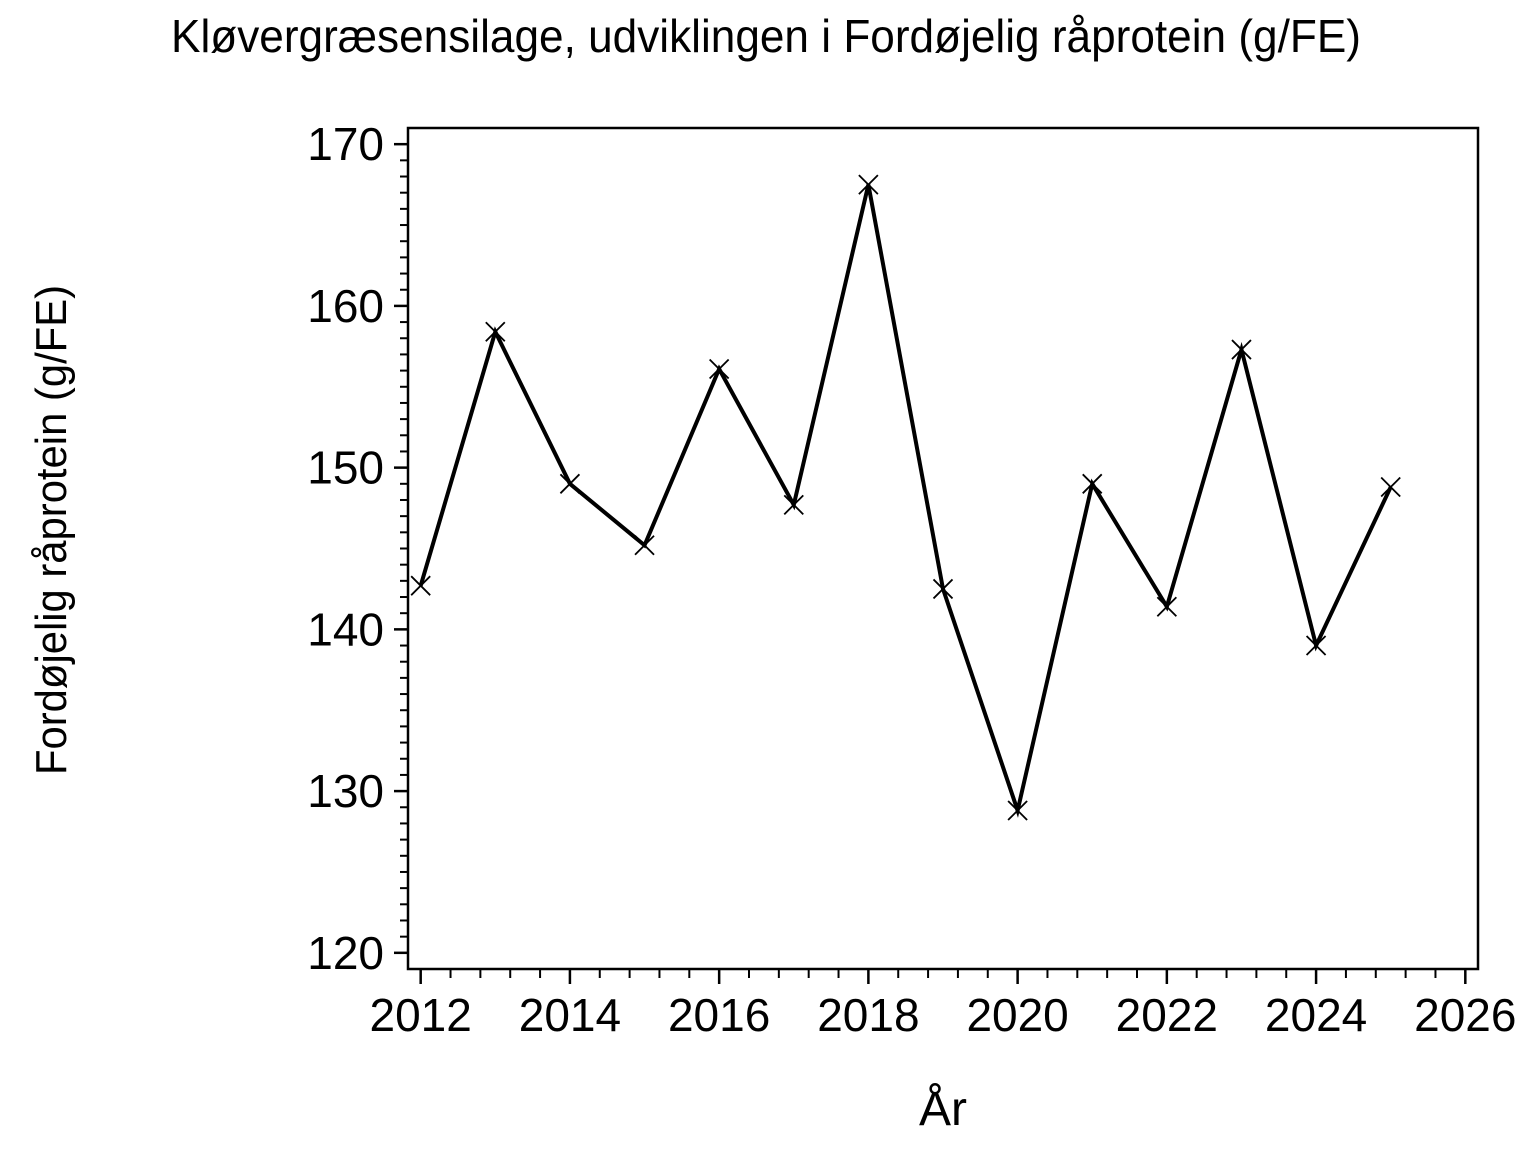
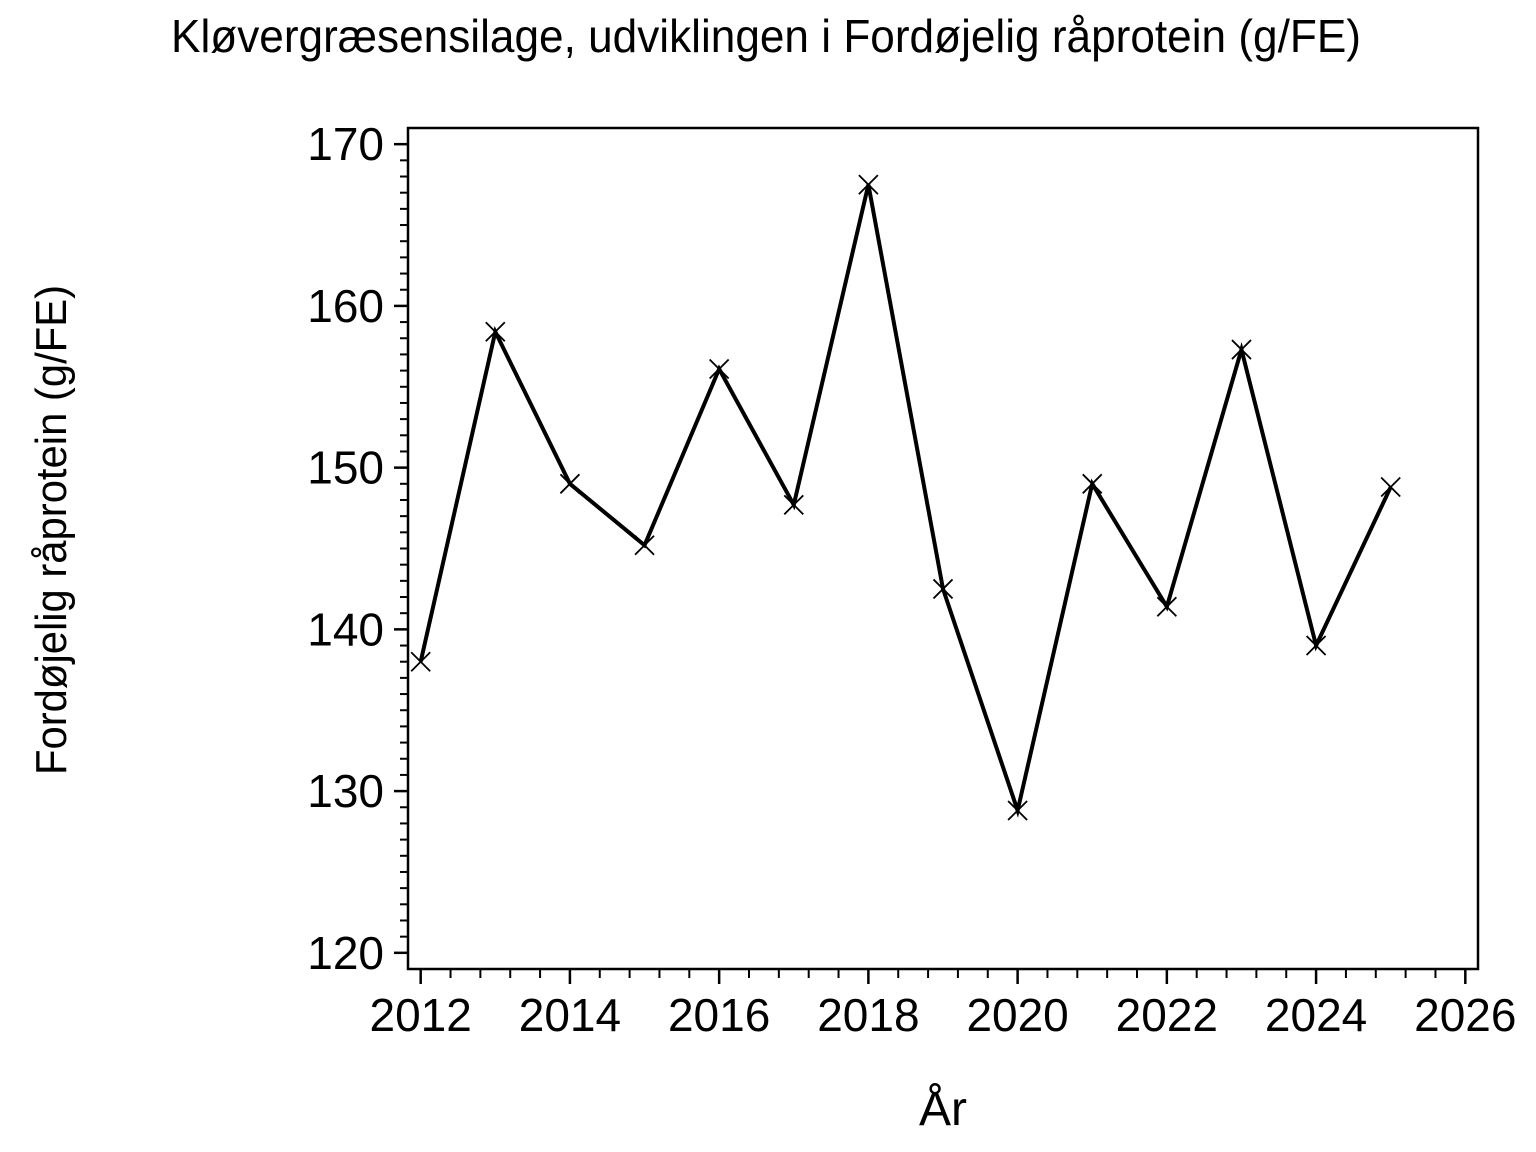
2012: 142.7 -> 138.0
